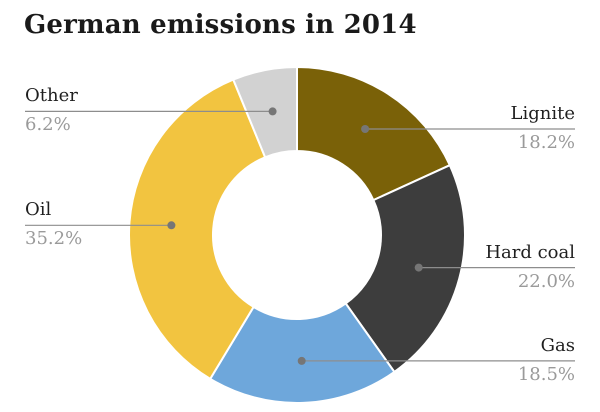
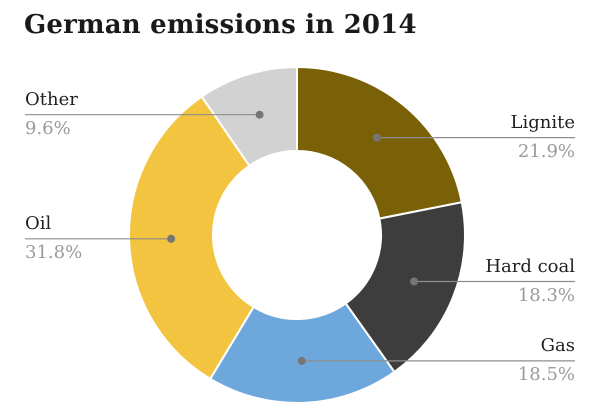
Lignite: 18.2% -> 21.9%
Hard coal: 22.0% -> 18.3%
Oil: 35.2% -> 31.8%
Other: 6.2% -> 9.6%
